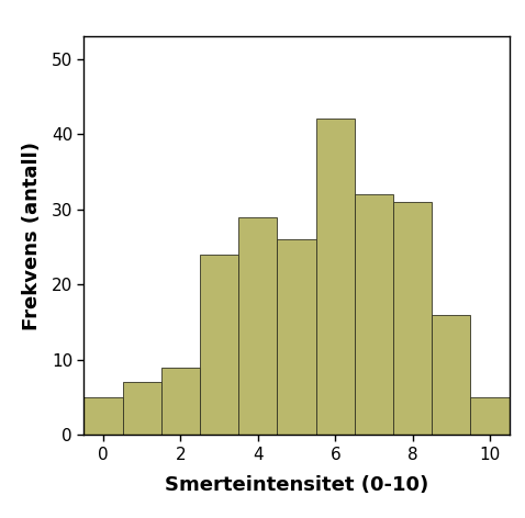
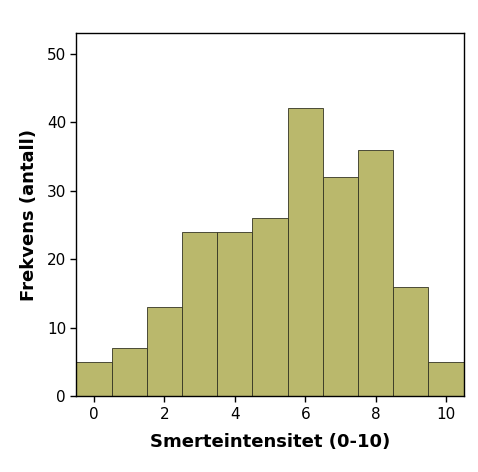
2: 9 -> 13
4: 29 -> 24
8: 31 -> 36
